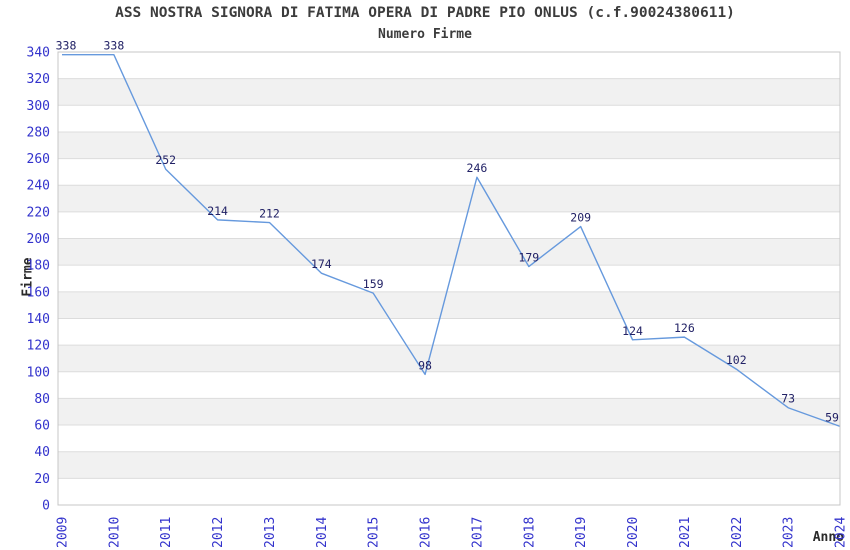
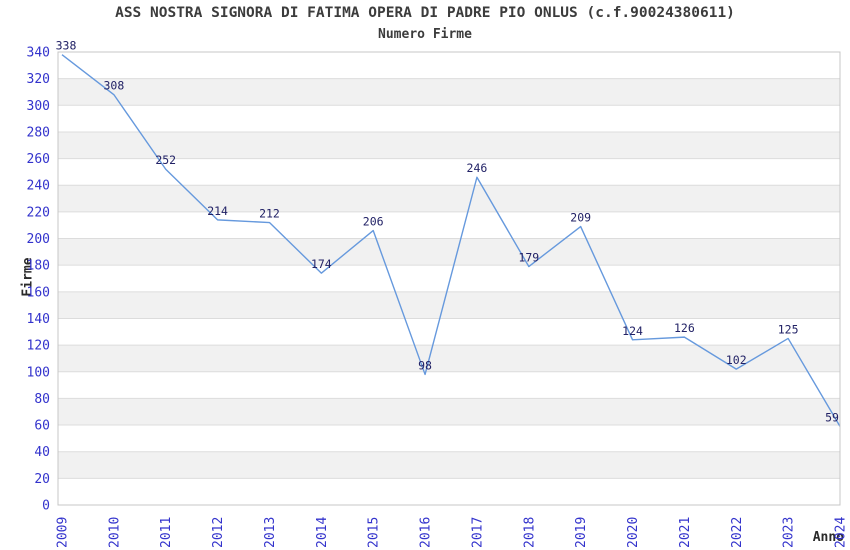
2010: 338 -> 308
2015: 159 -> 206
2023: 73 -> 125
